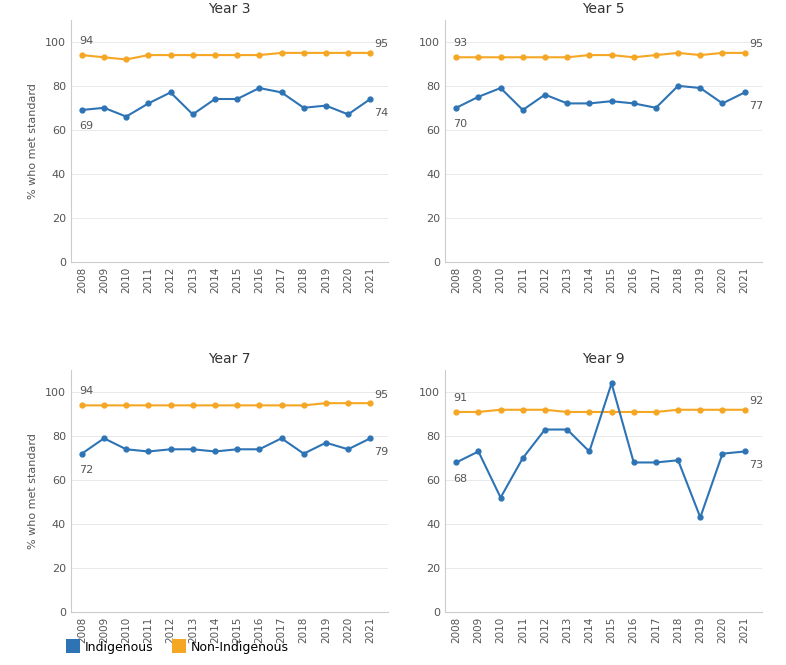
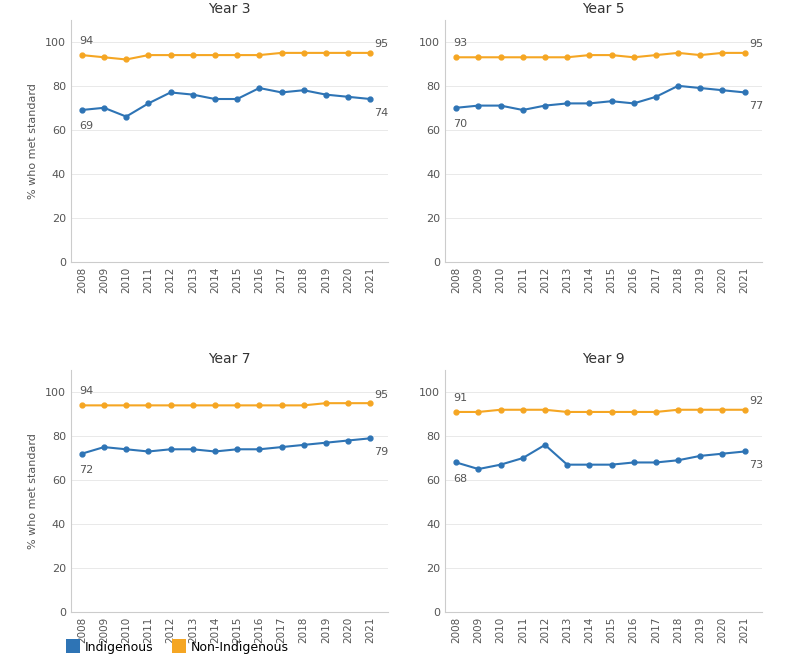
Year 3/Indigenous/2013: 67 -> 76
Year 3/Indigenous/2018: 70 -> 78
Year 3/Indigenous/2019: 71 -> 76
Year 3/Indigenous/2020: 67 -> 75
Year 5/Indigenous/2009: 75 -> 71
Year 5/Indigenous/2010: 79 -> 71
Year 5/Indigenous/2012: 76 -> 71
Year 5/Indigenous/2017: 70 -> 75
Year 5/Indigenous/2020: 72 -> 78
Year 7/Indigenous/2009: 79 -> 75
Year 7/Indigenous/2017: 79 -> 75
Year 7/Indigenous/2018: 72 -> 76
Year 7/Indigenous/2020: 74 -> 78
Year 9/Indigenous/2009: 73 -> 65
Year 9/Indigenous/2010: 52 -> 67
Year 9/Indigenous/2012: 83 -> 76
Year 9/Indigenous/2013: 83 -> 67
Year 9/Indigenous/2014: 73 -> 67
Year 9/Indigenous/2015: 104 -> 67
Year 9/Indigenous/2019: 43 -> 71
